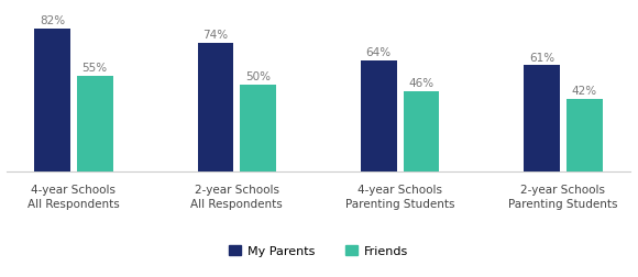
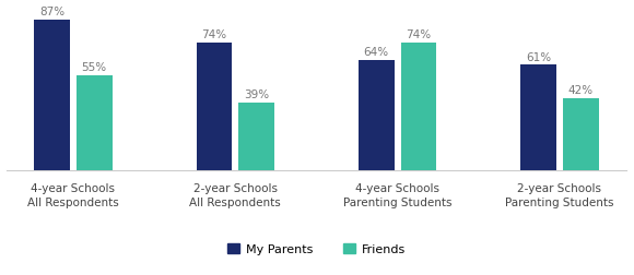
My Parents/4-year Schools All Respondents: 82% -> 87%
Friends/2-year Schools All Respondents: 50% -> 39%
Friends/4-year Schools Parenting Students: 46% -> 74%
